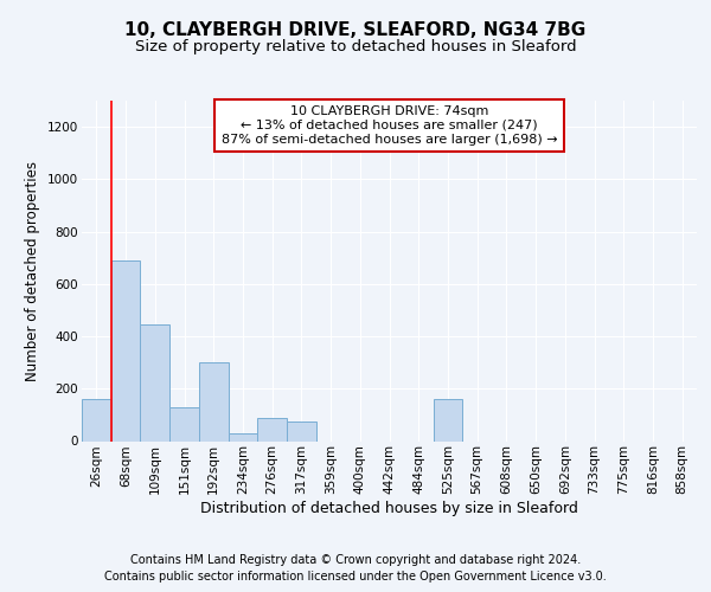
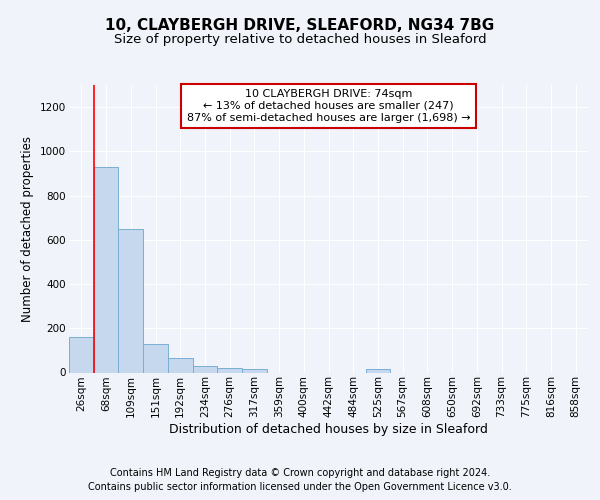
68sqm: 690 -> 930
109sqm: 445 -> 650
192sqm: 300 -> 65
276sqm: 90 -> 20
317sqm: 75 -> 15
525sqm: 160 -> 15
